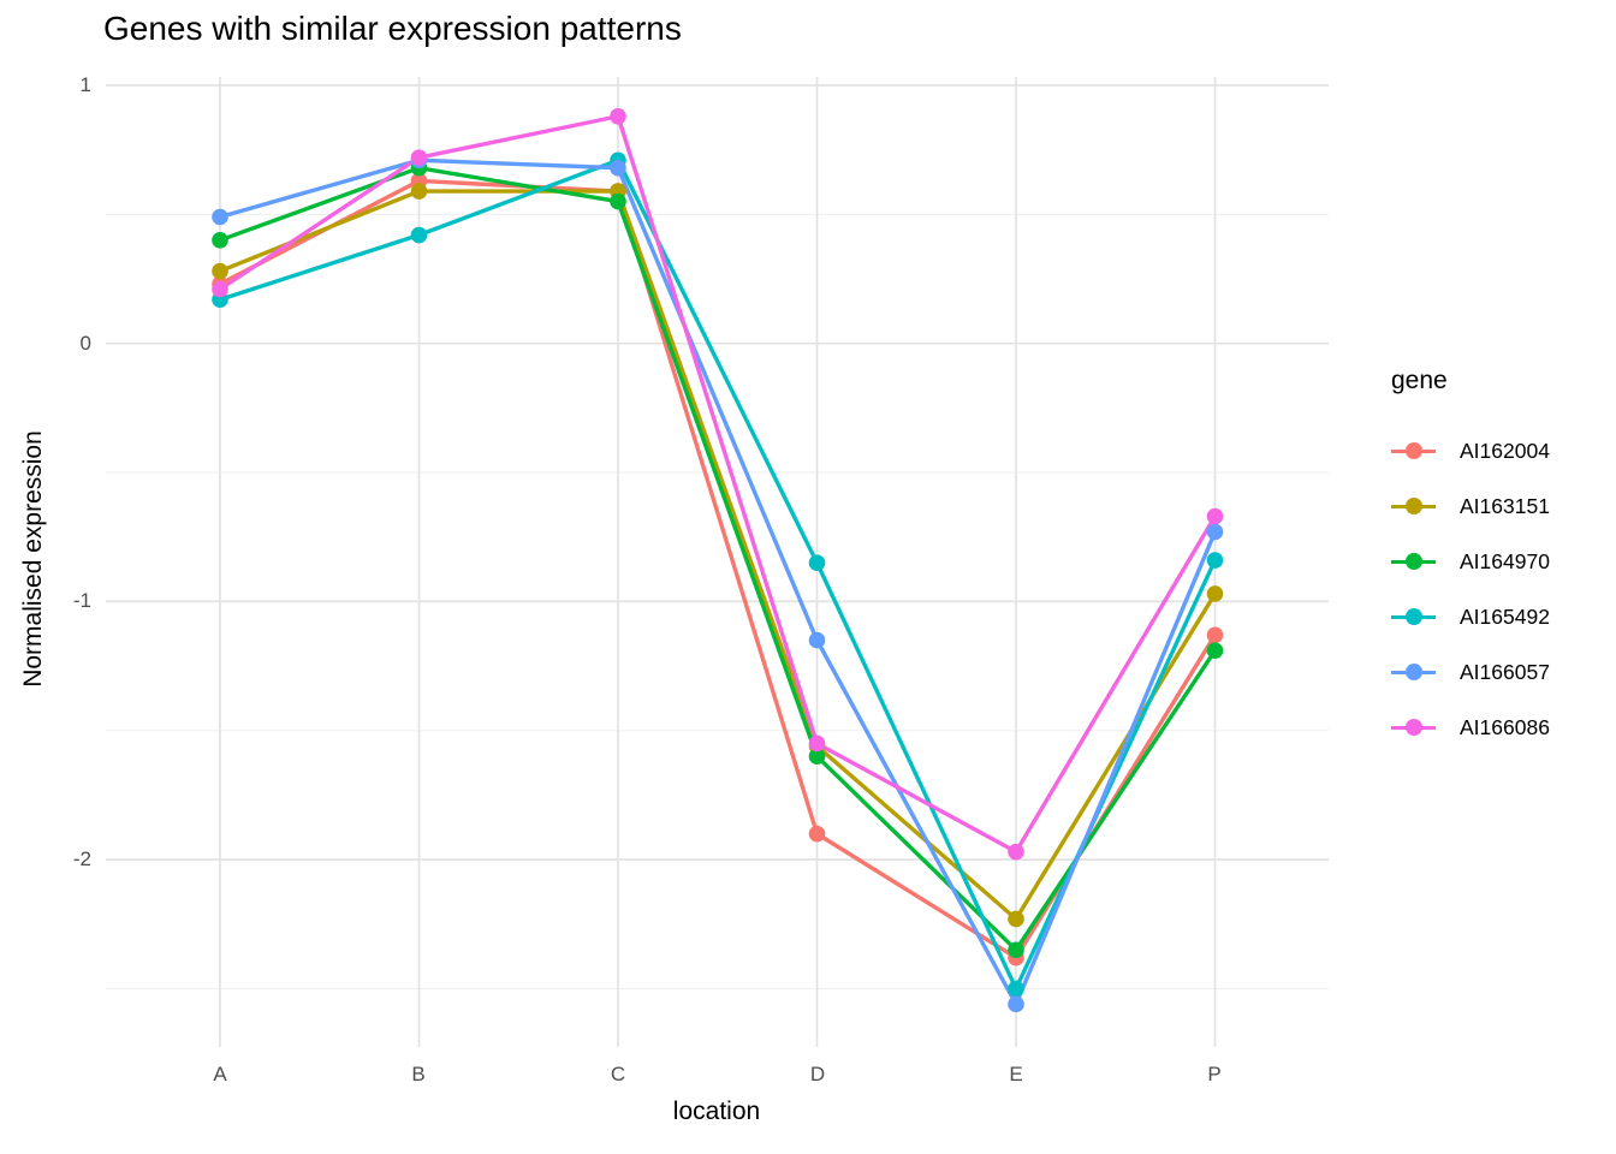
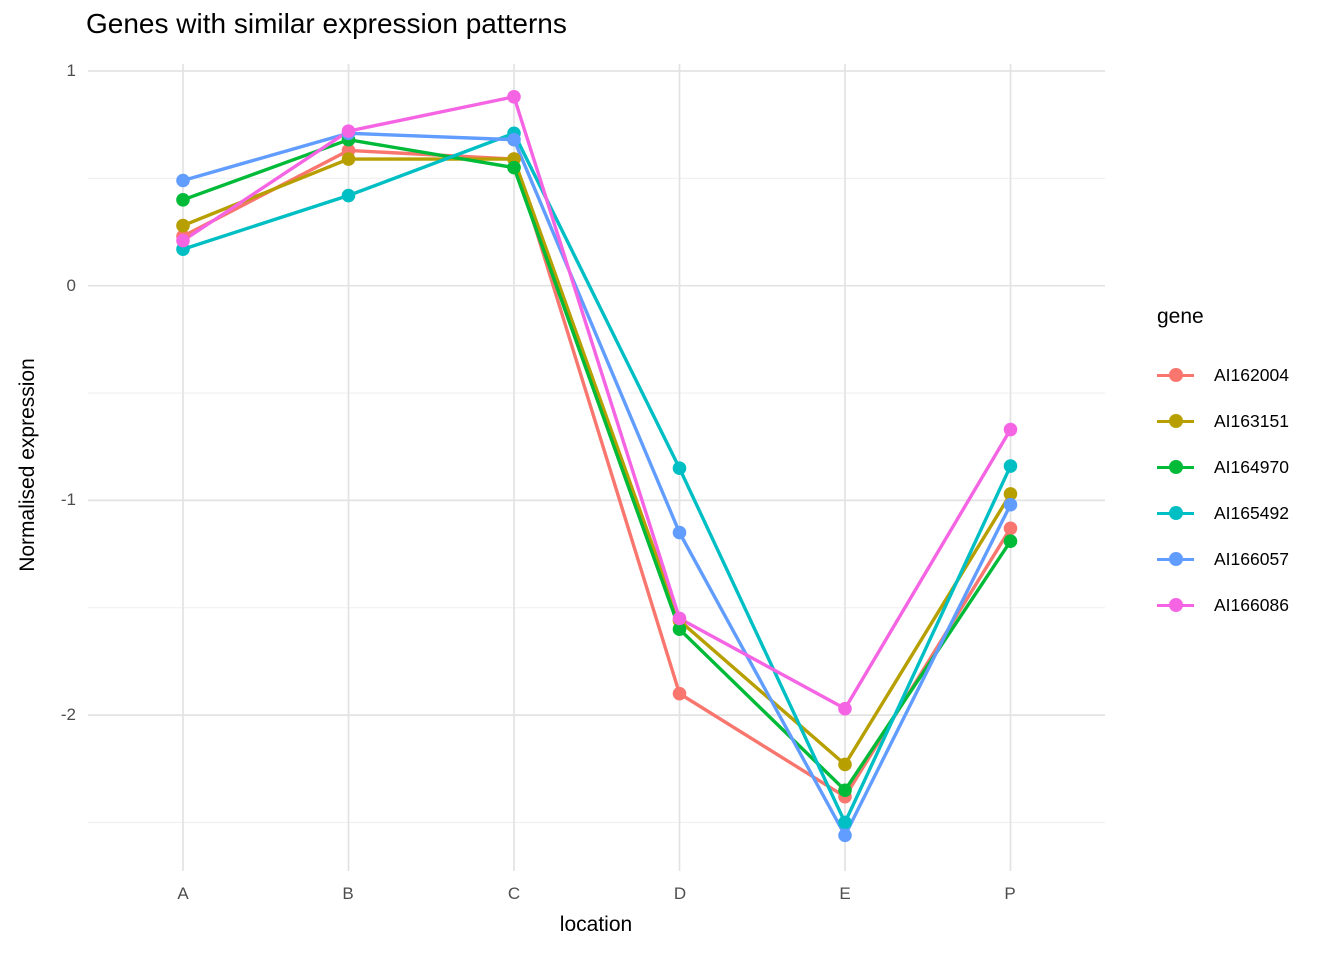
AI166057/P: -0.73 -> -1.02
